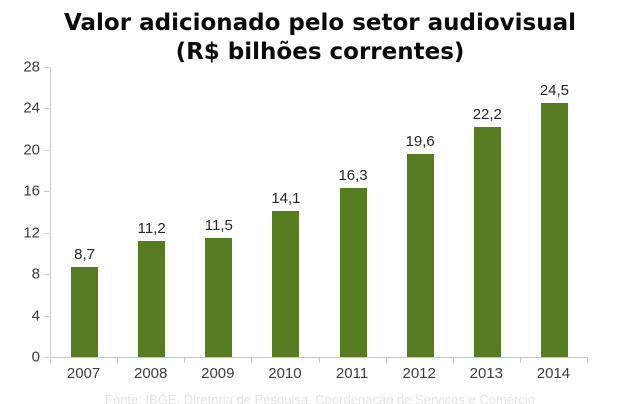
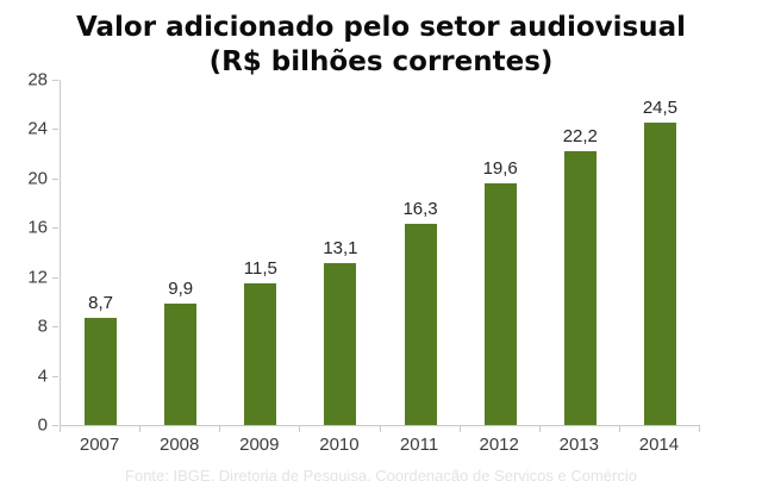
2008: 11,2 -> 9,9
2010: 14,1 -> 13,1
